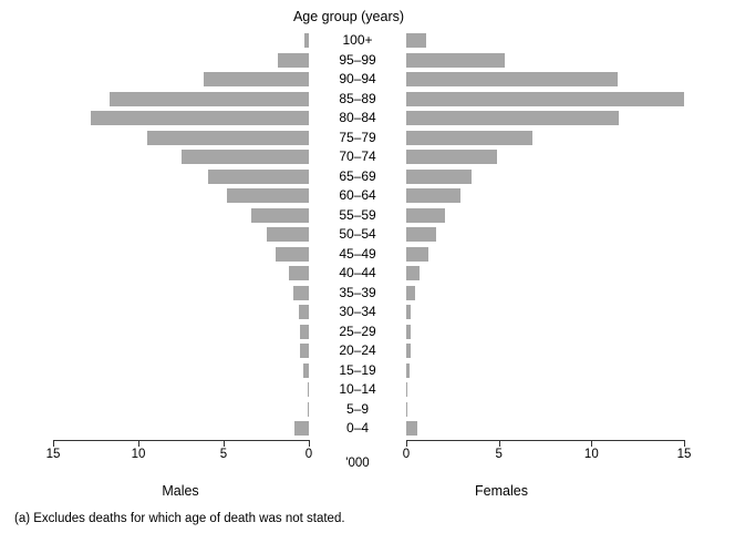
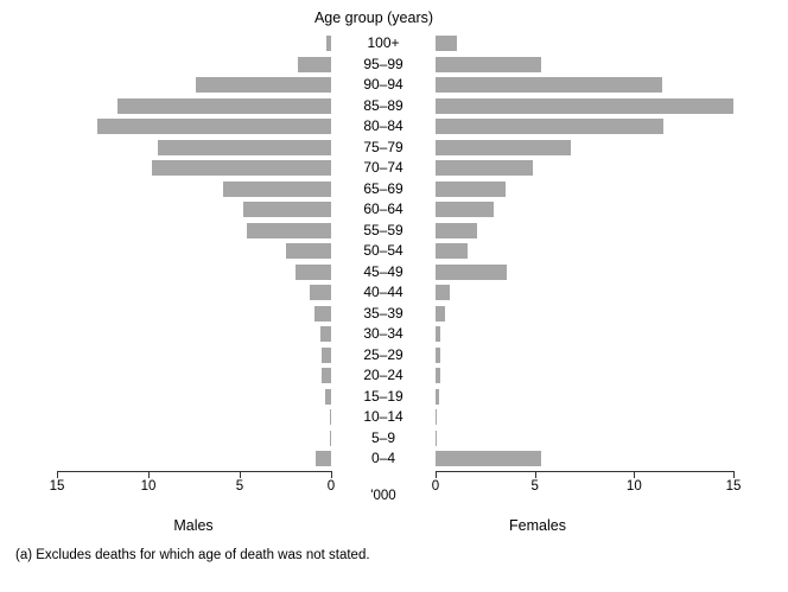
Males/90–94: 6.2 -> 7.4
Males/70–74: 7.5 -> 9.8
Males/55–59: 3.4 -> 4.6
Females/45–49: 1.2 -> 3.6
Females/0–4: 0.6 -> 5.3
